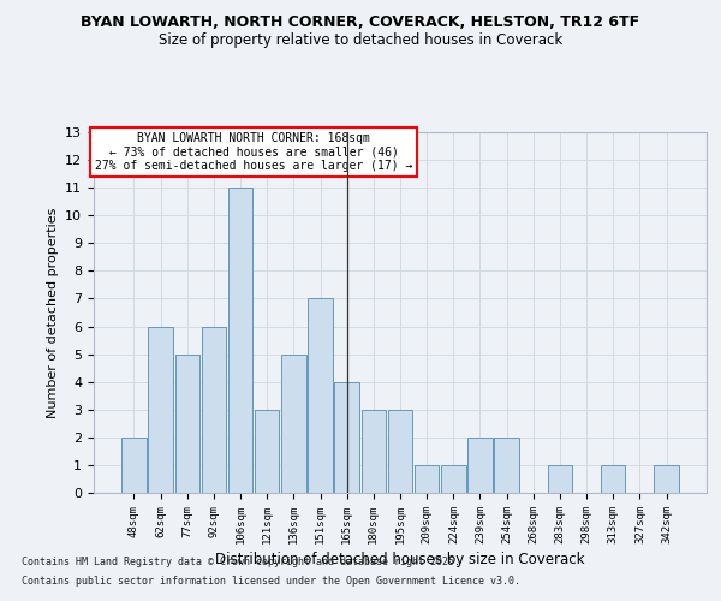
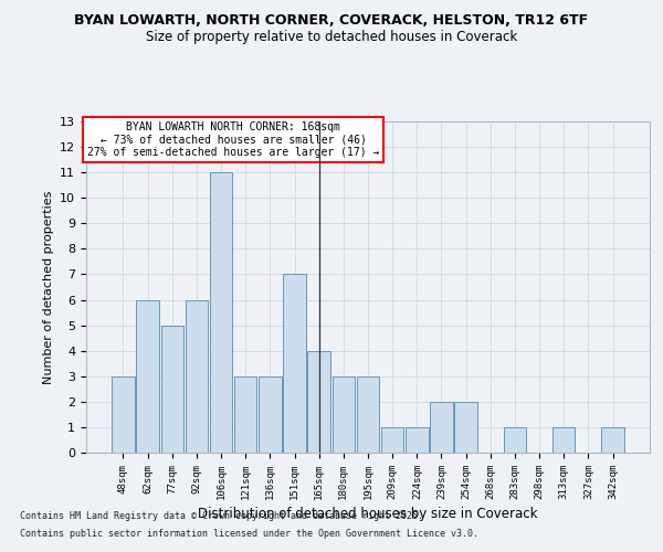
48sqm: 2 -> 3
136sqm: 5 -> 3
